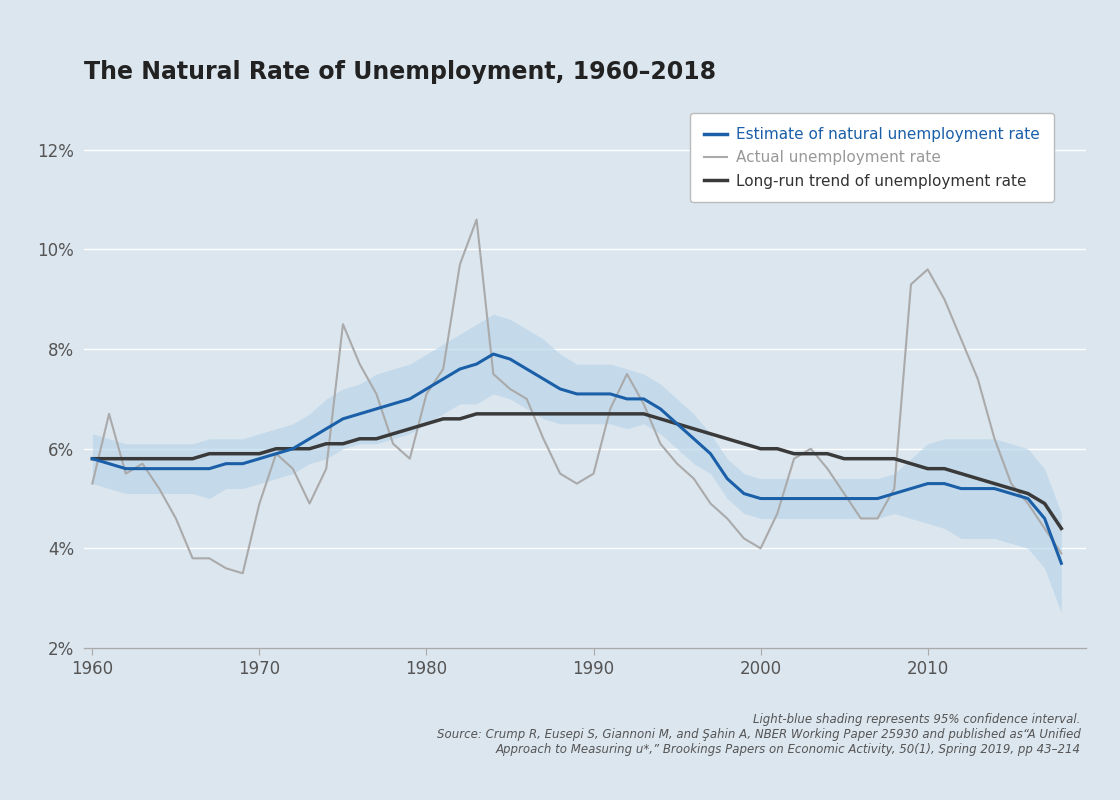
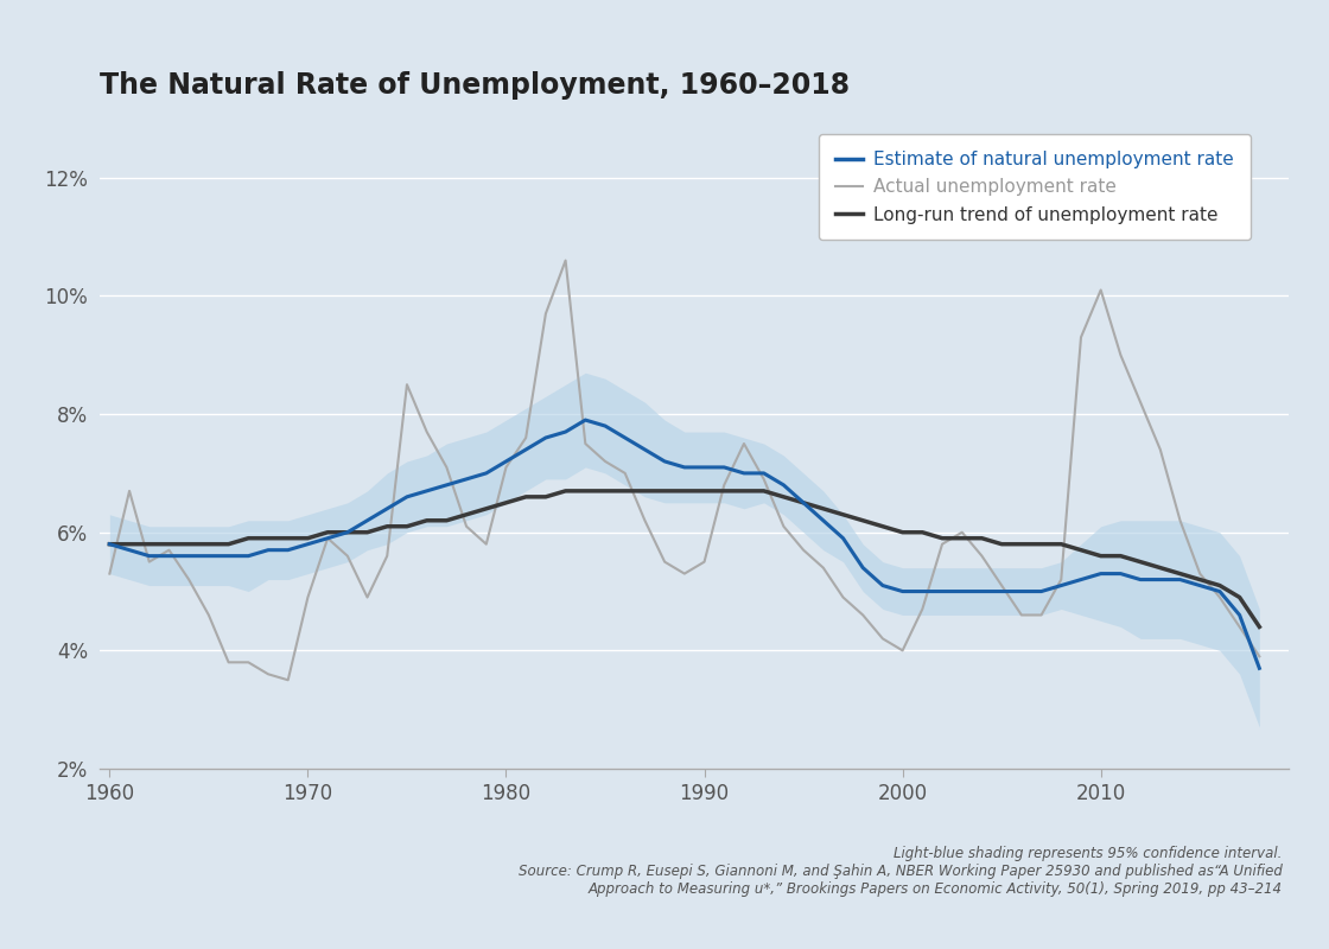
Actual unemployment rate/2010: 9.6% -> 10.1%
